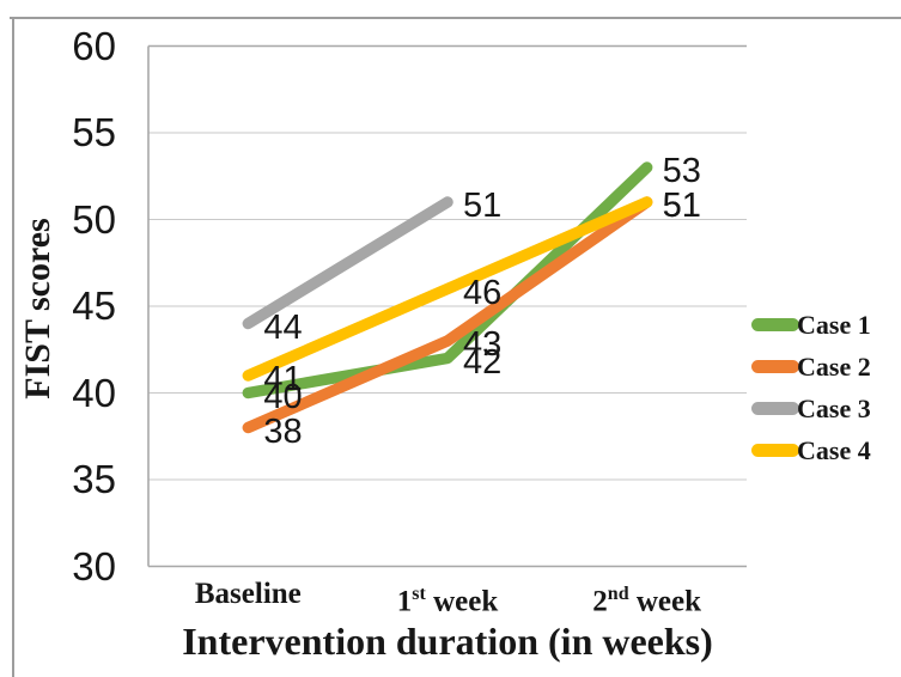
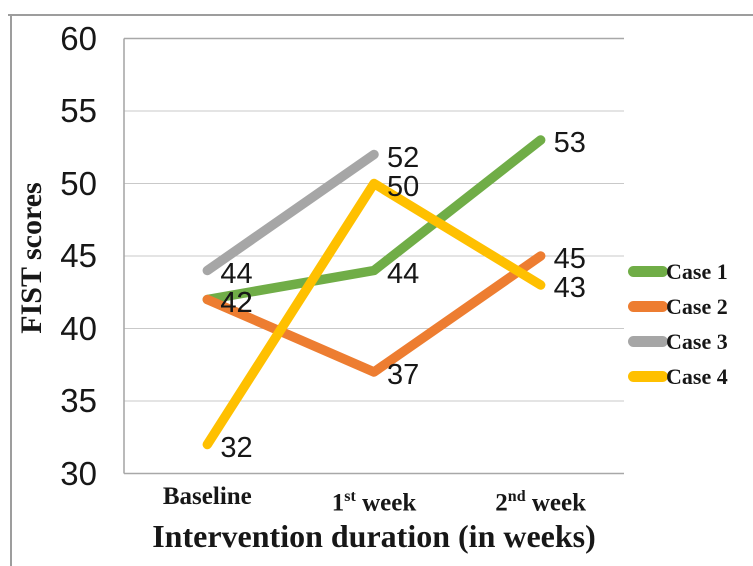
Case 1/Baseline: 40 -> 42
Case 2/Baseline: 38 -> 42
Case 4/Baseline: 41 -> 32
Case 1/1st week: 42 -> 44
Case 2/1st week: 43 -> 37
Case 3/1st week: 51 -> 52
Case 4/1st week: 46 -> 50
Case 2/2nd week: 51 -> 45
Case 4/2nd week: 51 -> 43
